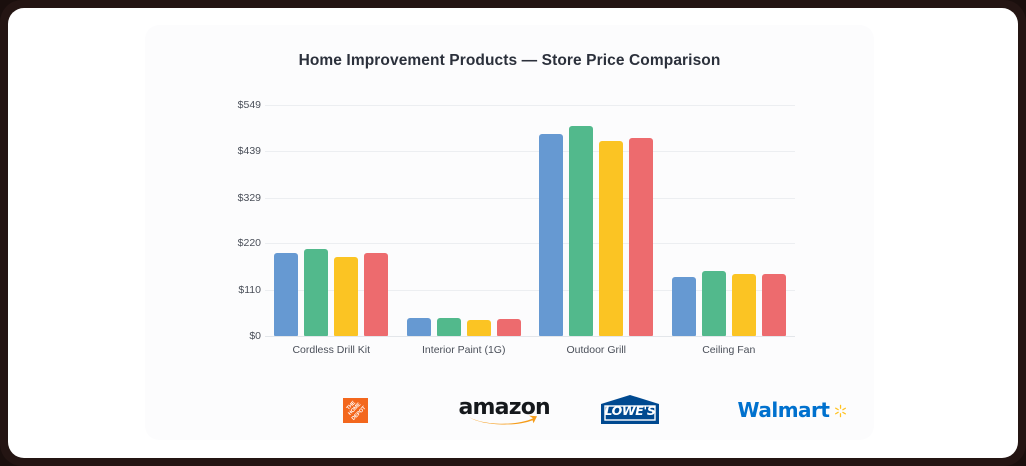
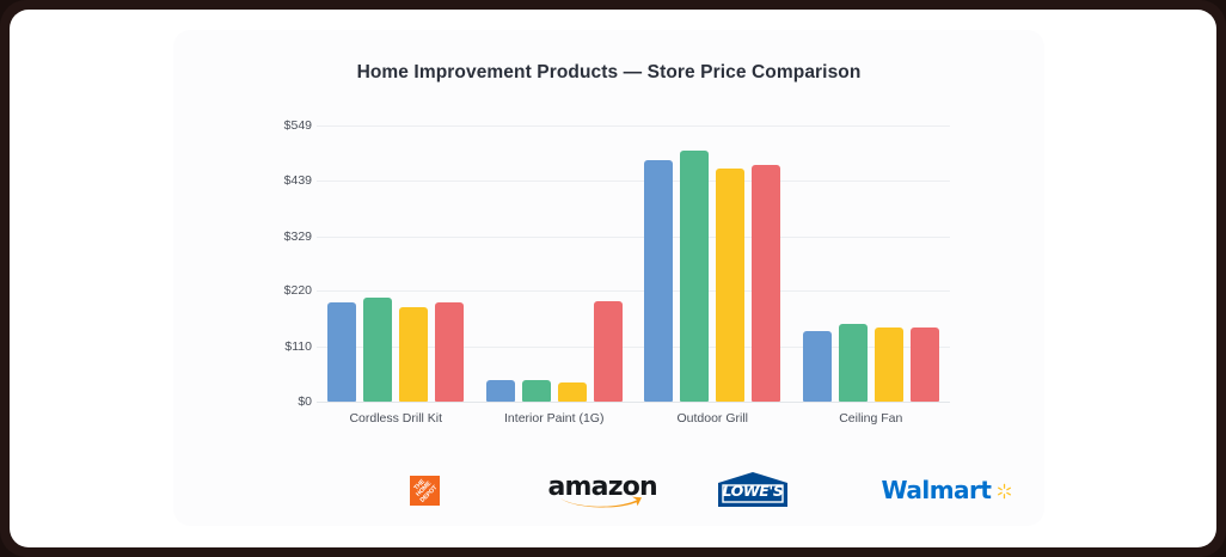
Walmart/Interior Paint (1G): $40 -> $200
